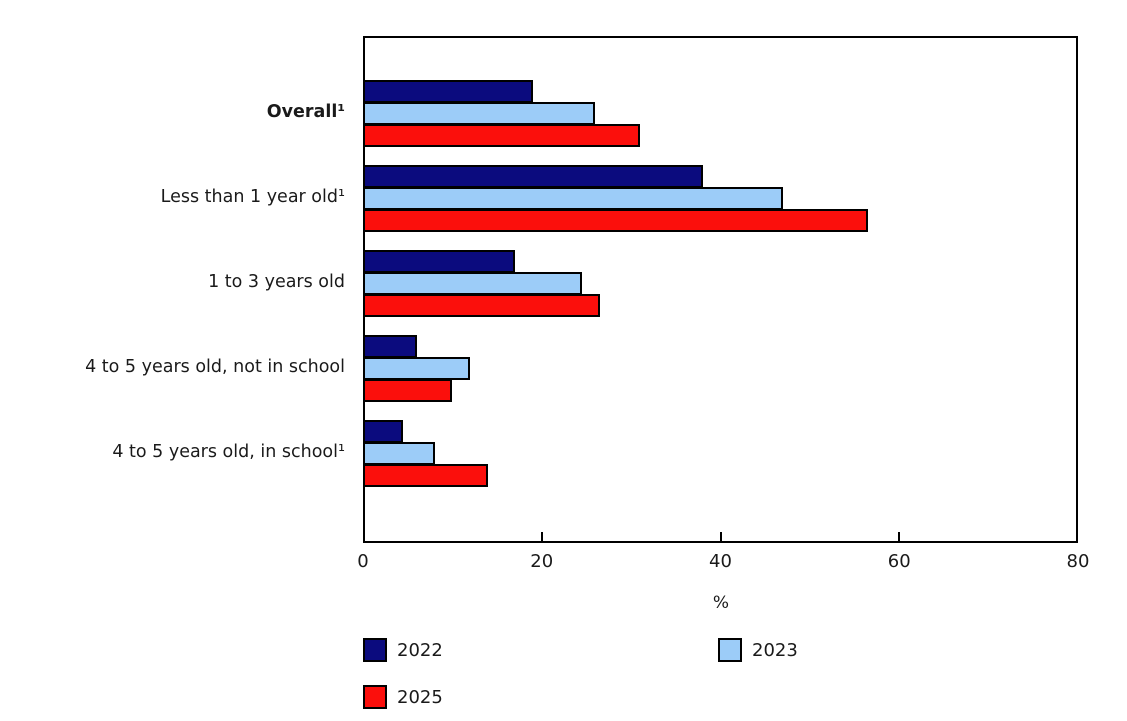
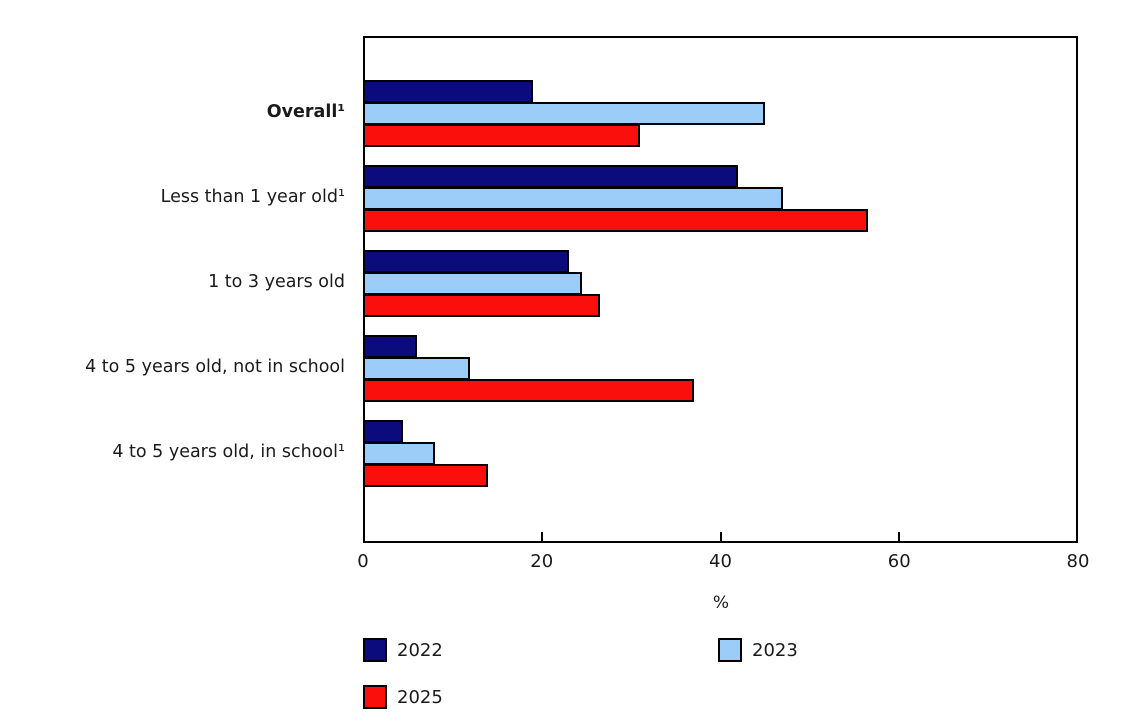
2023/Overall¹: 26 -> 45
2022/Less than 1 year old¹: 38 -> 42
2022/1 to 3 years old: 17 -> 23
2025/4 to 5 years old, not in school: 10 -> 37
